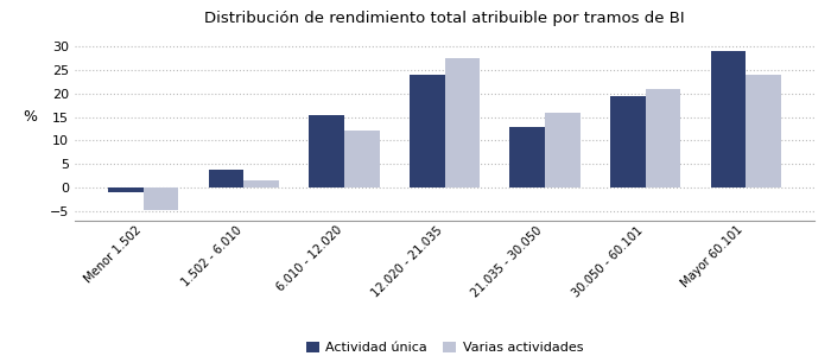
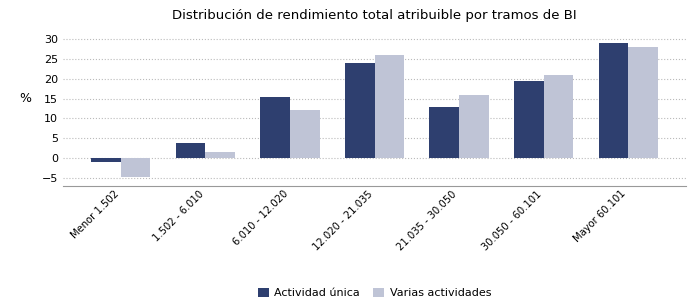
Varias actividades/12.020 - 21.035: 27.5 -> 26.0
Varias actividades/Mayor 60.101: 24.0 -> 28.0
